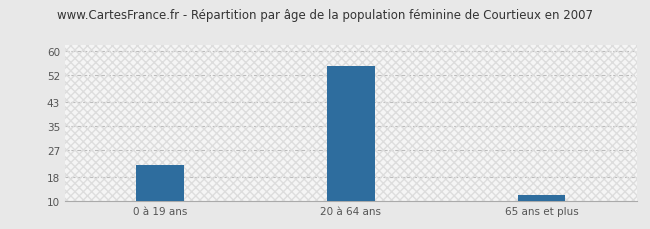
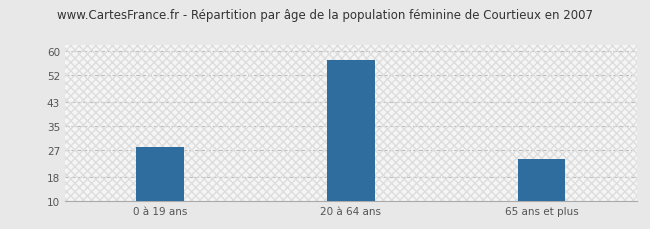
0 à 19 ans: 22 -> 28
20 à 64 ans: 55 -> 57
65 ans et plus: 12 -> 24
